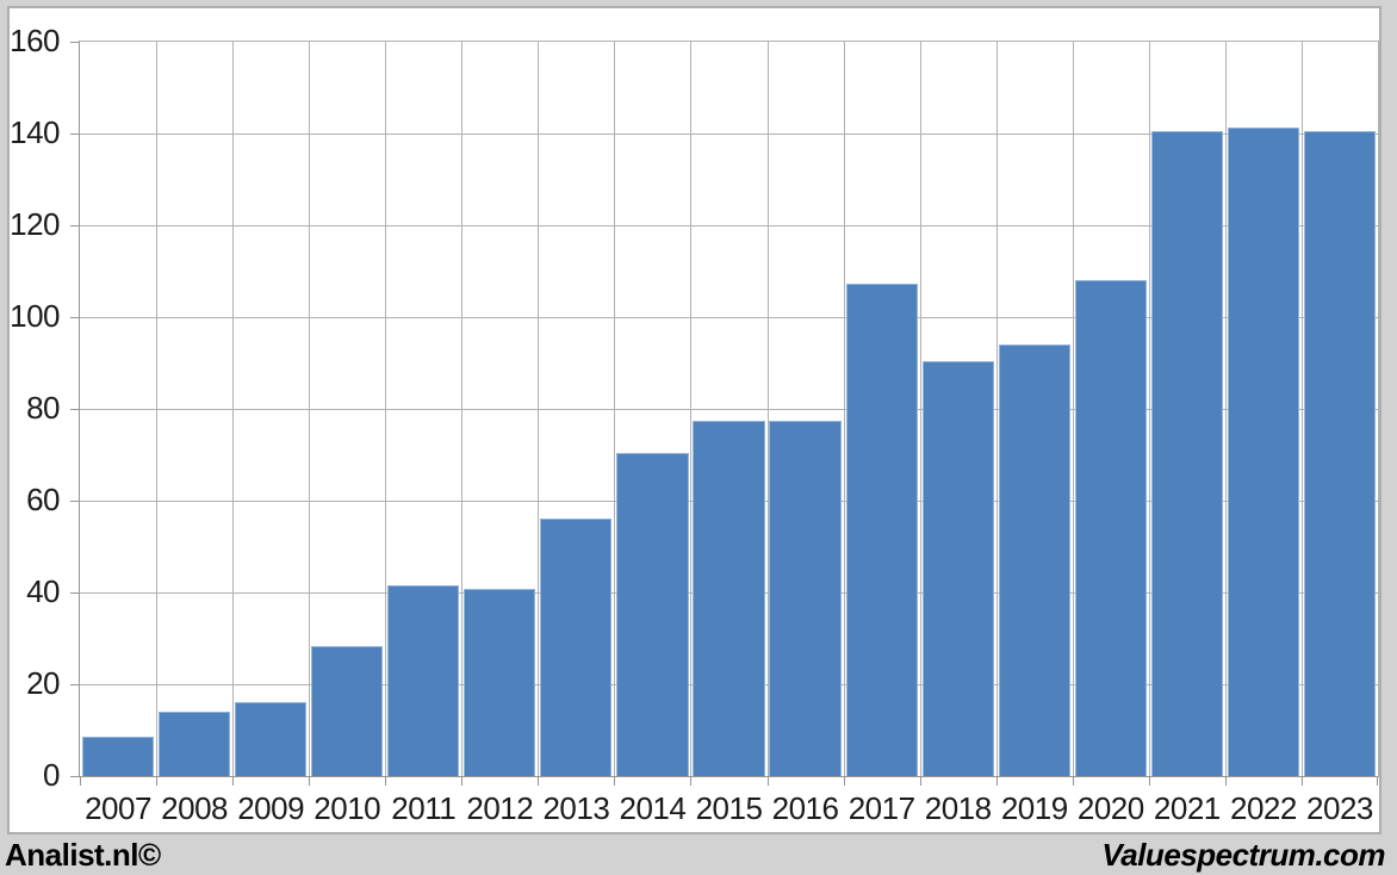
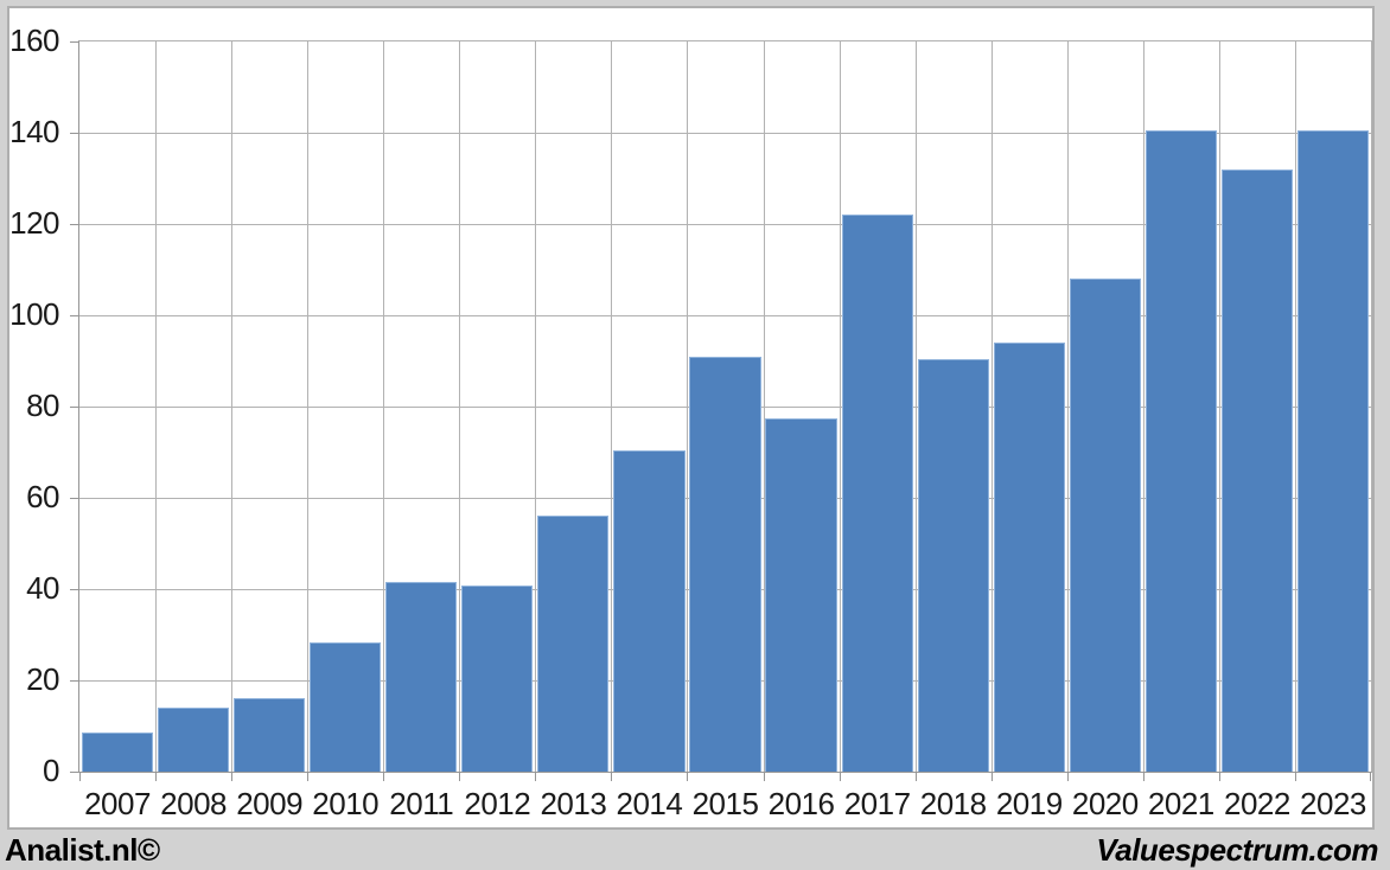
2015: 77 -> 91
2017: 107 -> 122
2022: 141 -> 132
